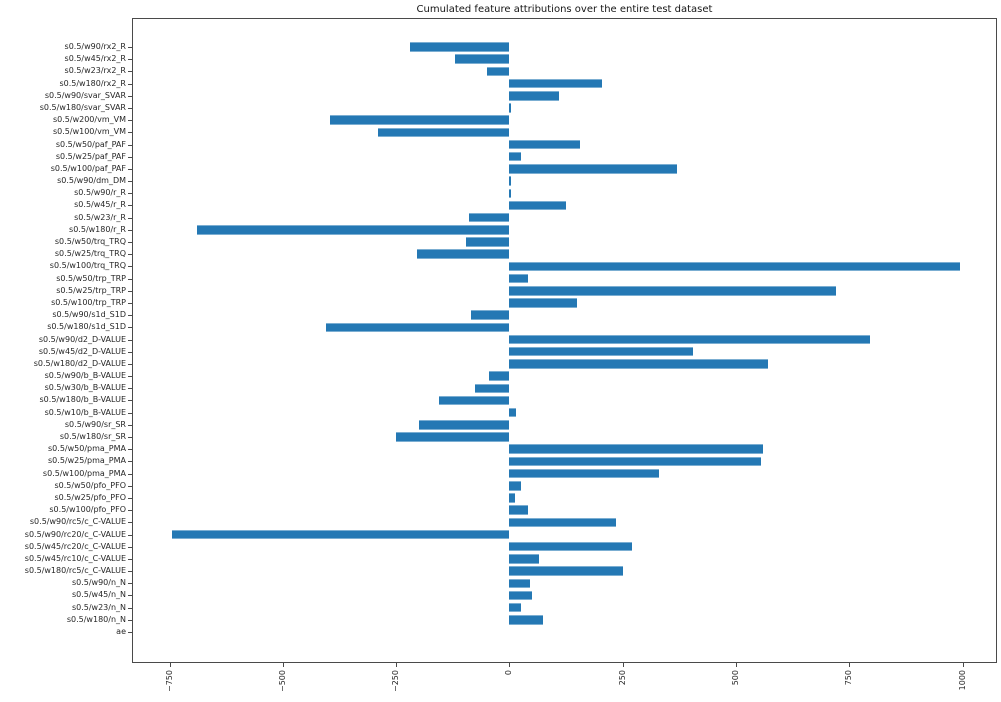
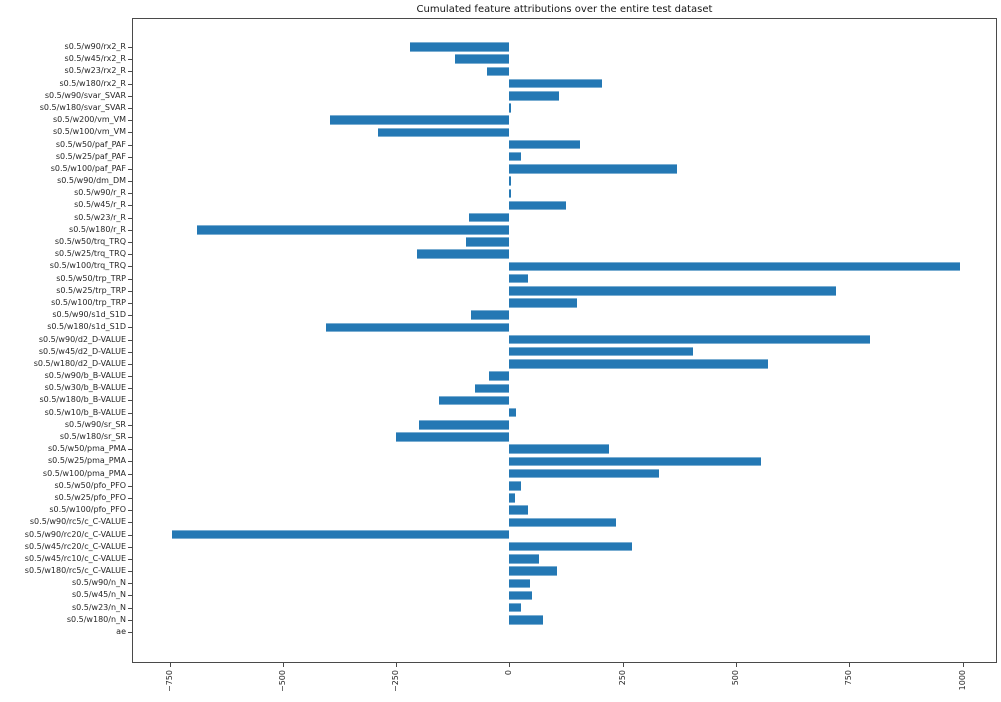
s0.5/w50/pma_PMA: 560 -> 220
s0.5/w180/rc5/c_C-VALUE: 250 -> 100
